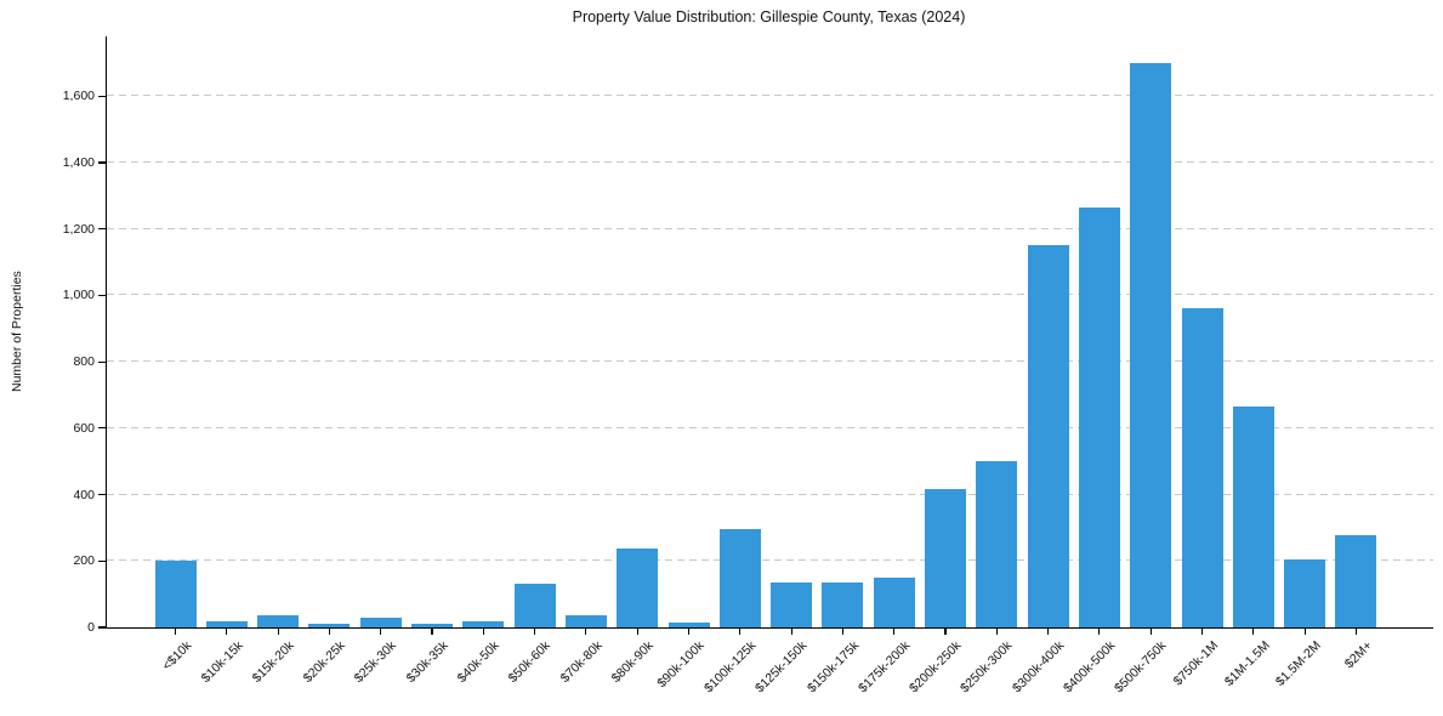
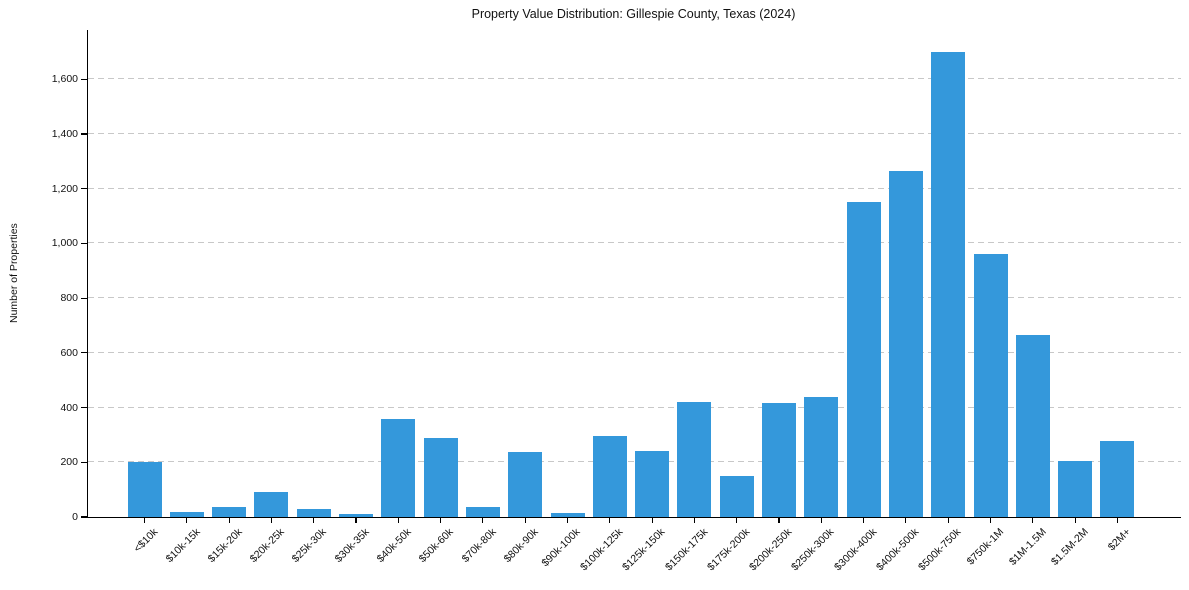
$20k-25k: 10 -> 90
$40k-50k: 20 -> 360
$50k-60k: 130 -> 290
$125k-150k: 140 -> 240
$150k-175k: 140 -> 420
$250k-300k: 500 -> 440
